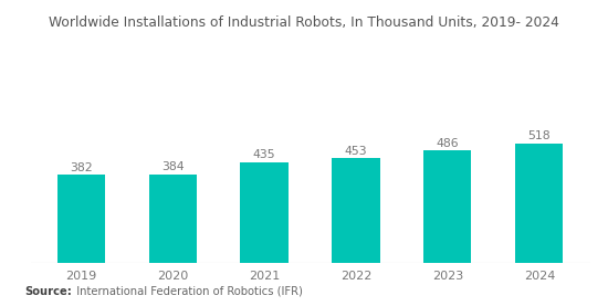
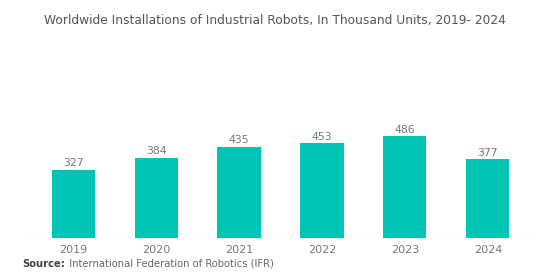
2019: 382 -> 327
2024: 518 -> 377
